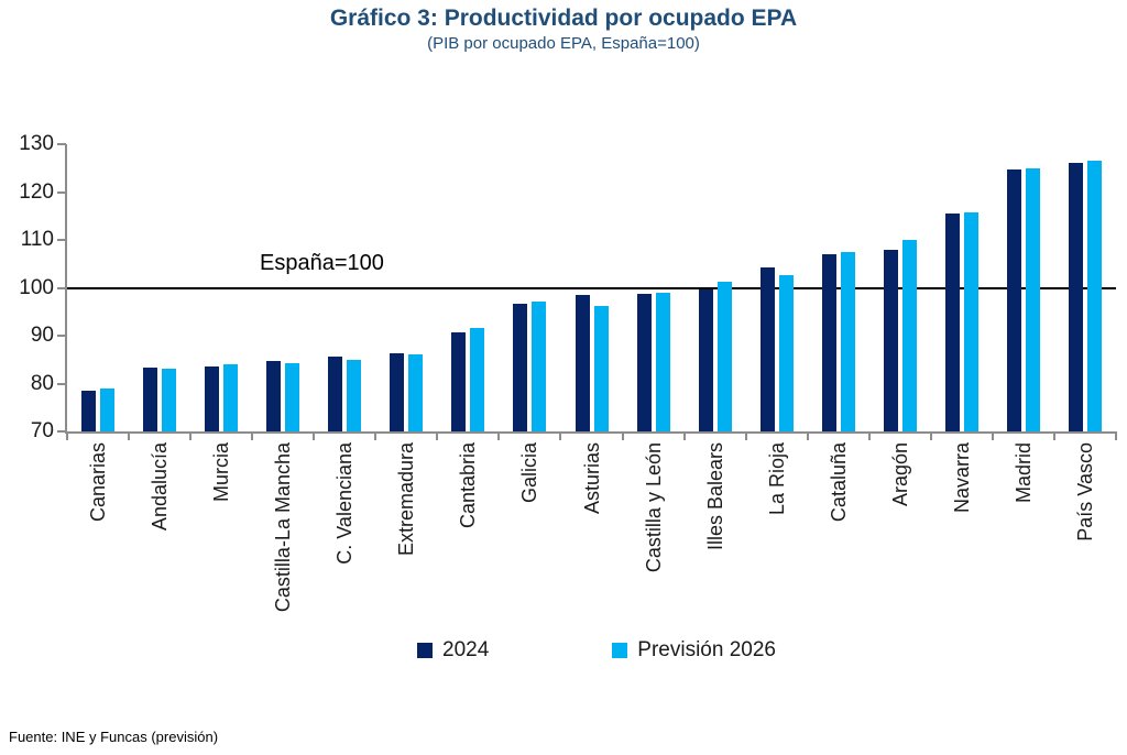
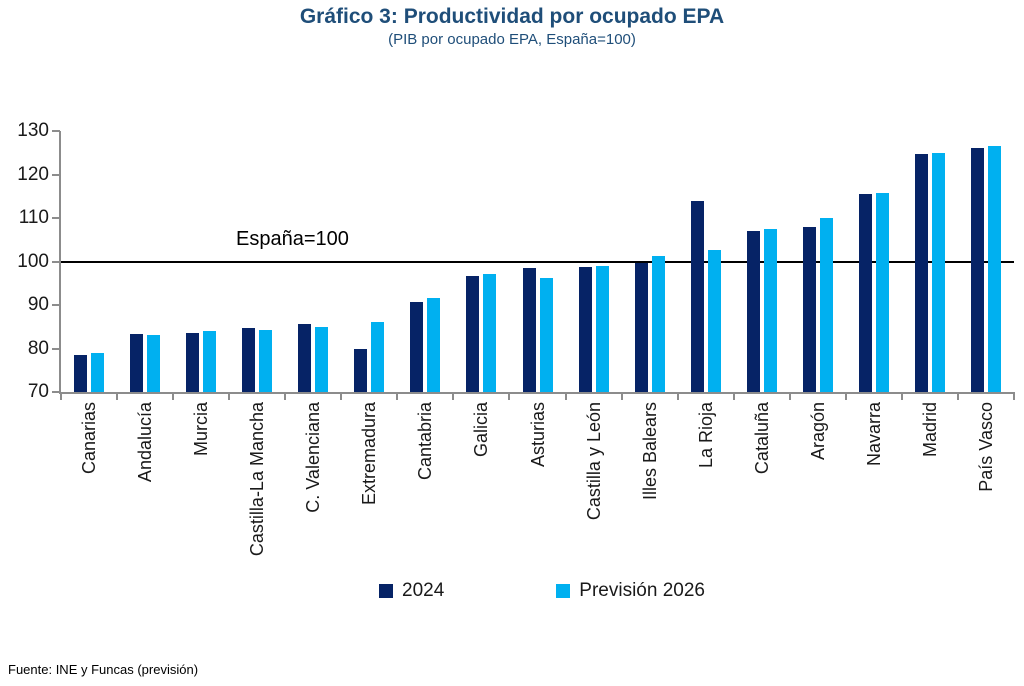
2024/Extremadura: 86 -> 80
2024/La Rioja: 104 -> 114
